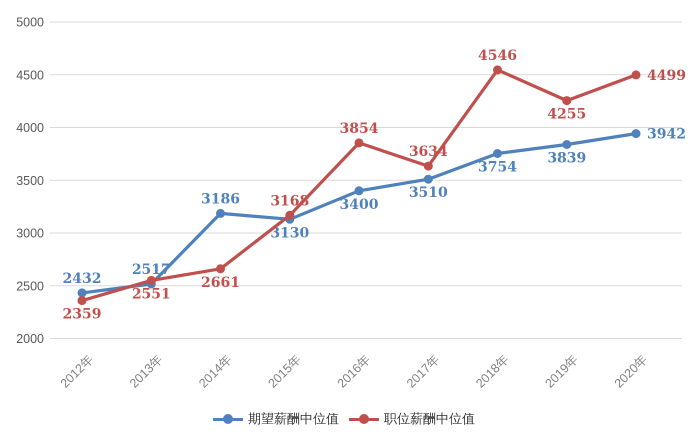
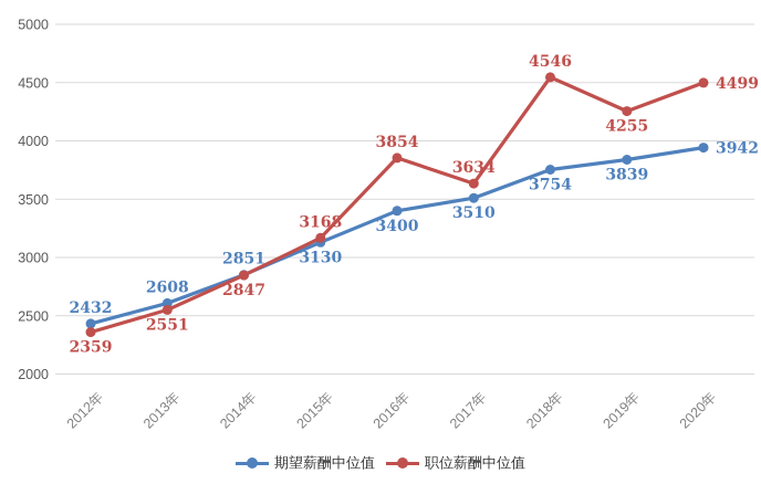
期望薪酬中位值/2013年: 2517 -> 2608
期望薪酬中位值/2014年: 3186 -> 2851
职位薪酬中位值/2014年: 2661 -> 2847
